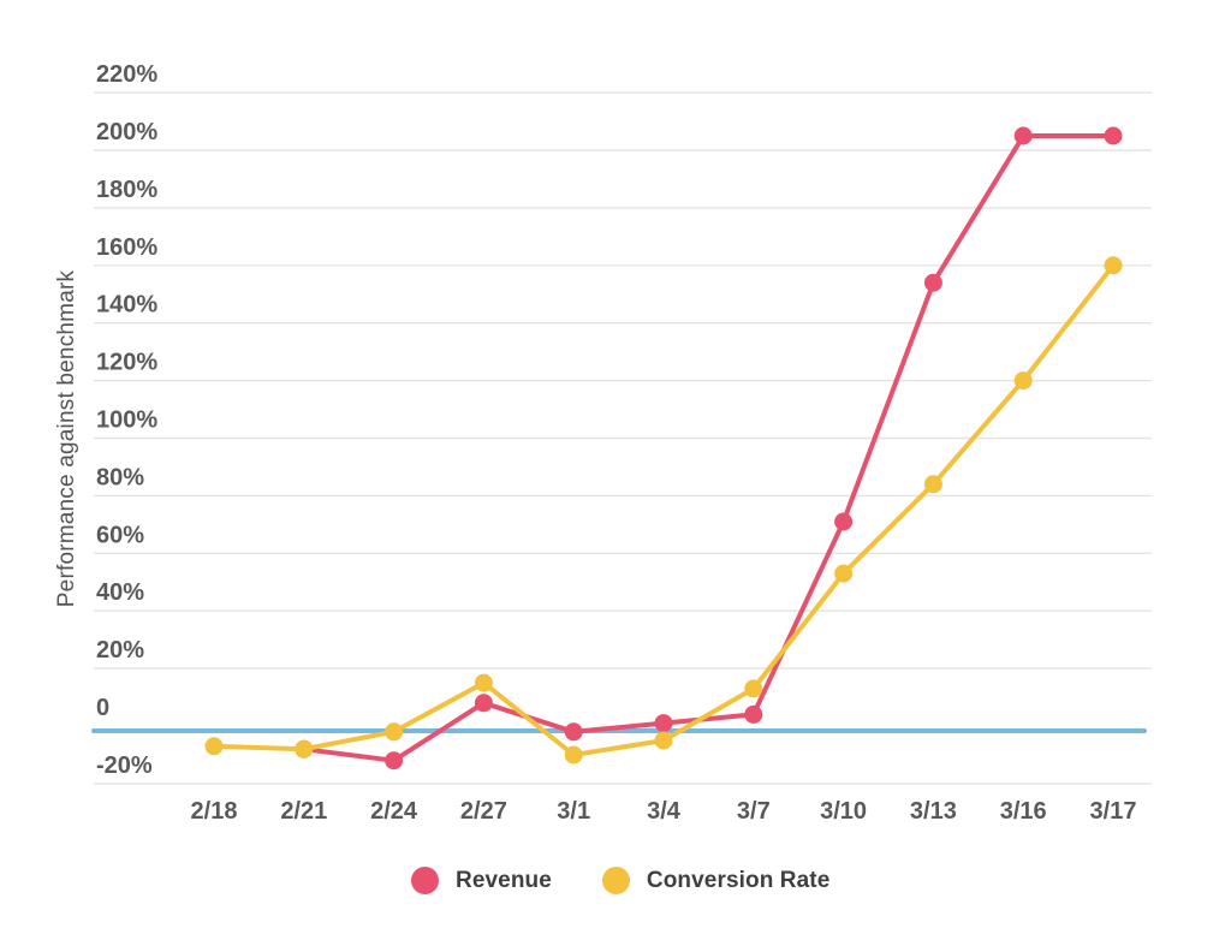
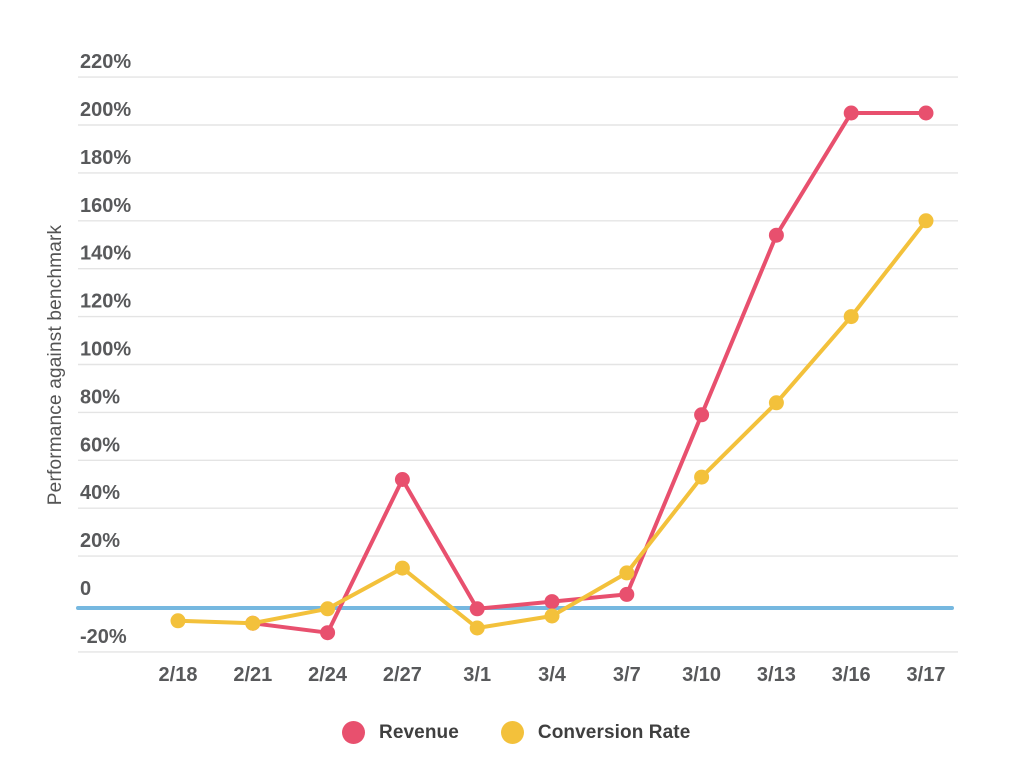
Revenue/2/27: 8% -> 52%
Revenue/3/10: 71% -> 79%
